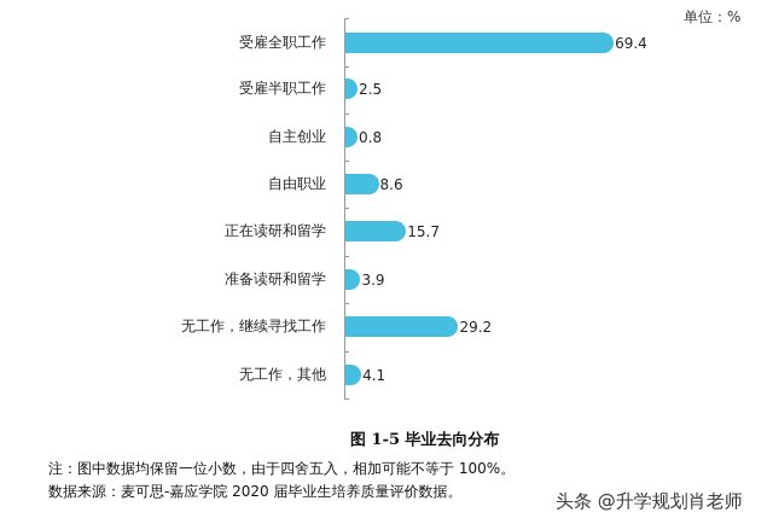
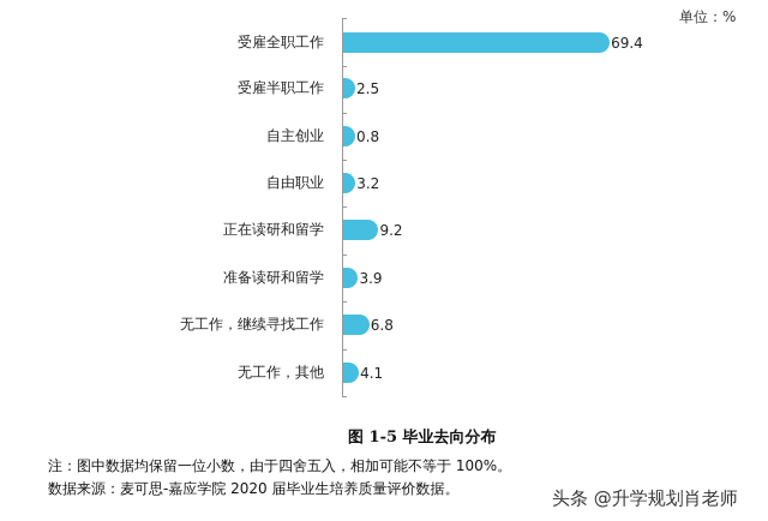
自由职业: 8.6 -> 3.2
正在读研和留学: 15.7 -> 9.2
无工作，继续寻找工作: 29.2 -> 6.8
